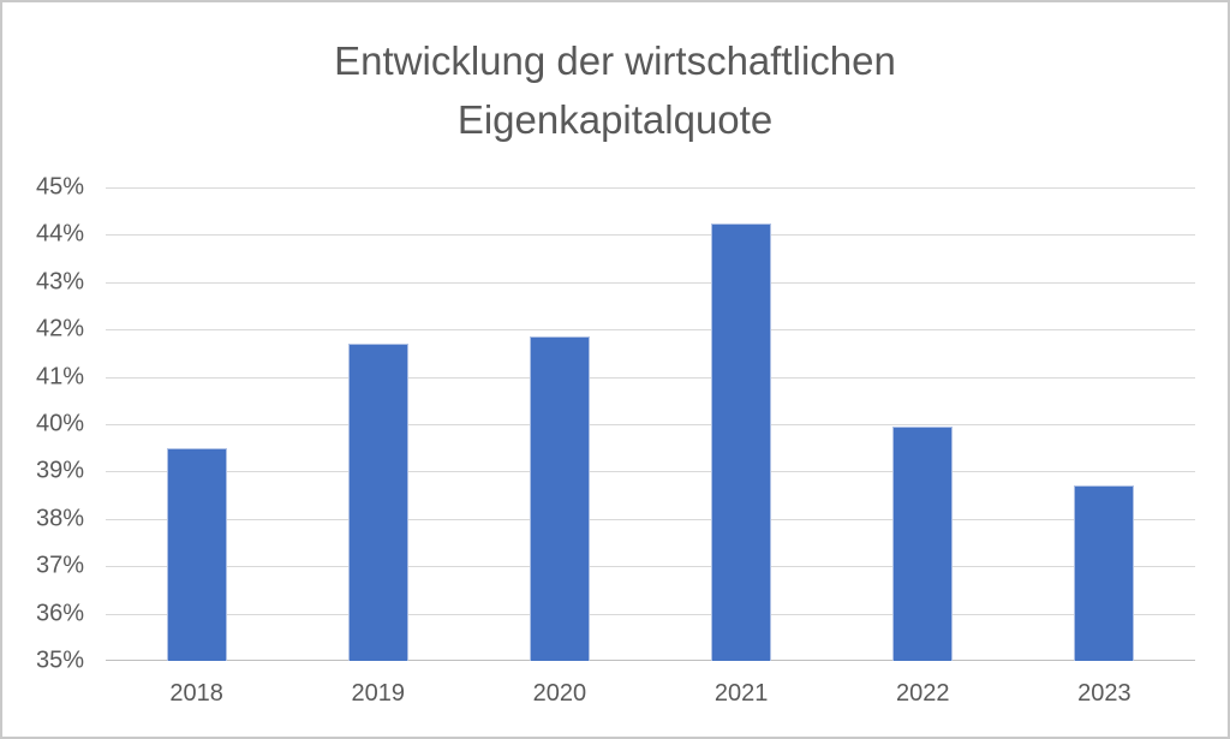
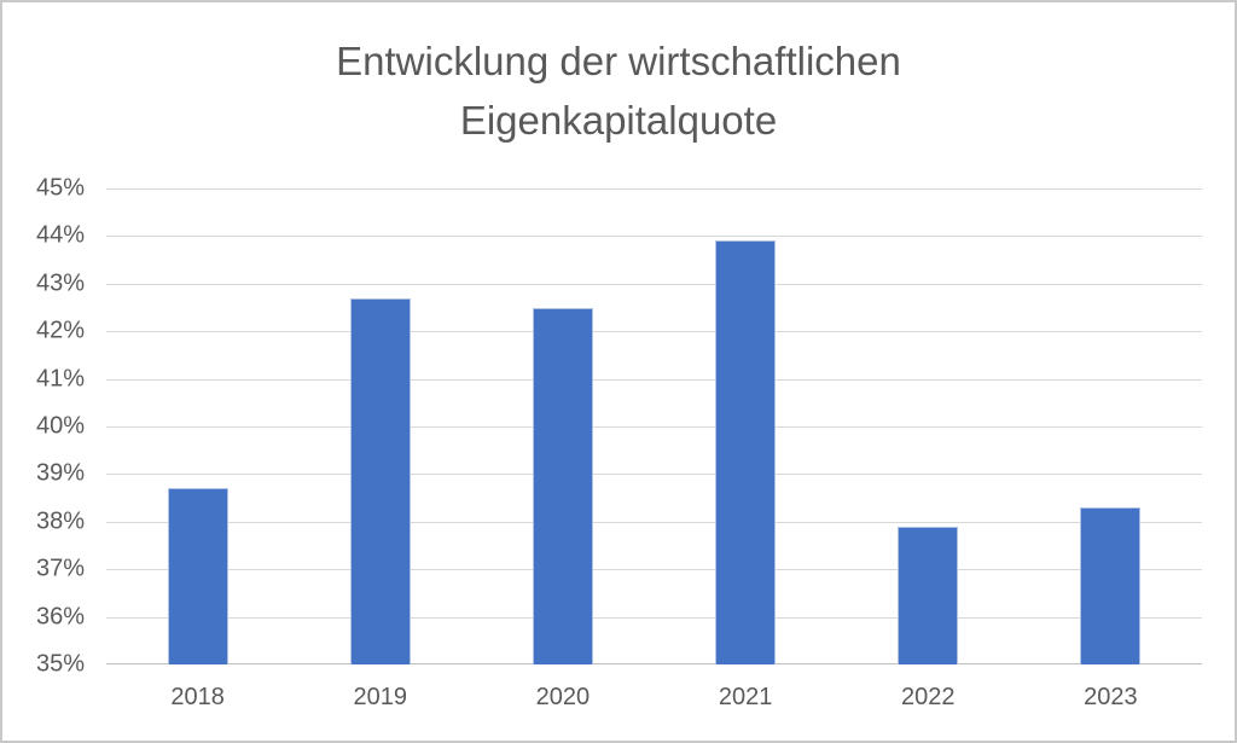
2018: 39.5% -> 38.7%
2019: 41.7% -> 42.7%
2020: 41.9% -> 42.5%
2021: 44.2% -> 43.9%
2022: 40.0% -> 37.9%
2023: 38.7% -> 38.3%
